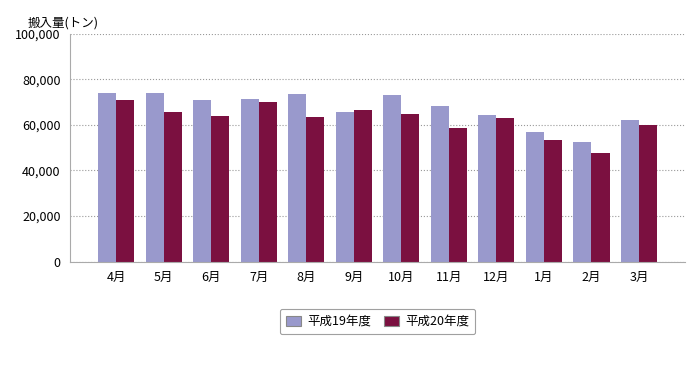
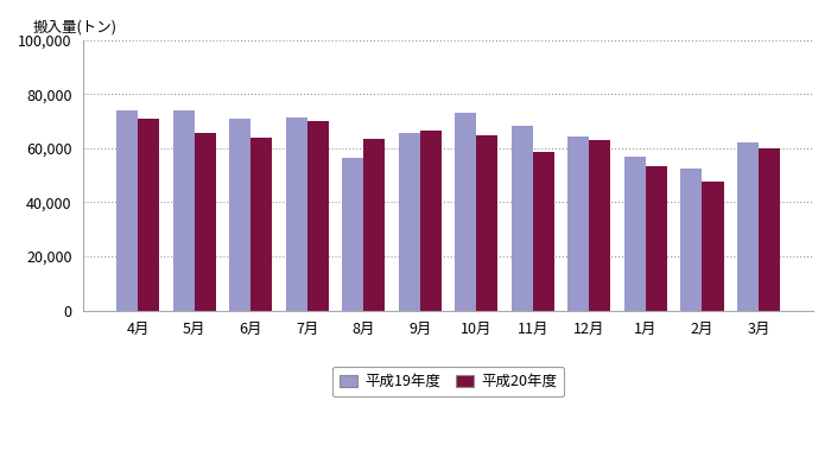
平成19年度/8月: 73,500 -> 56,500
